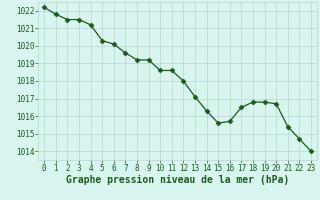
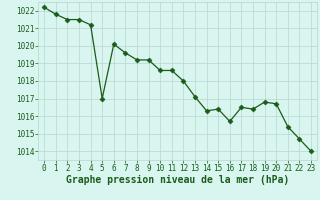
5: 1020.3 -> 1017.0
15: 1015.6 -> 1016.4
18: 1016.8 -> 1016.4
